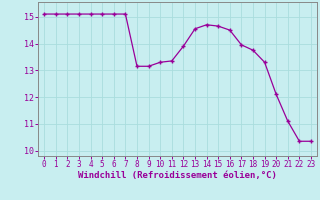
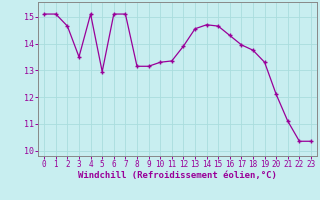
2: 15.10 -> 14.65
3: 15.10 -> 13.50
5: 15.10 -> 12.95
16: 14.50 -> 14.30
